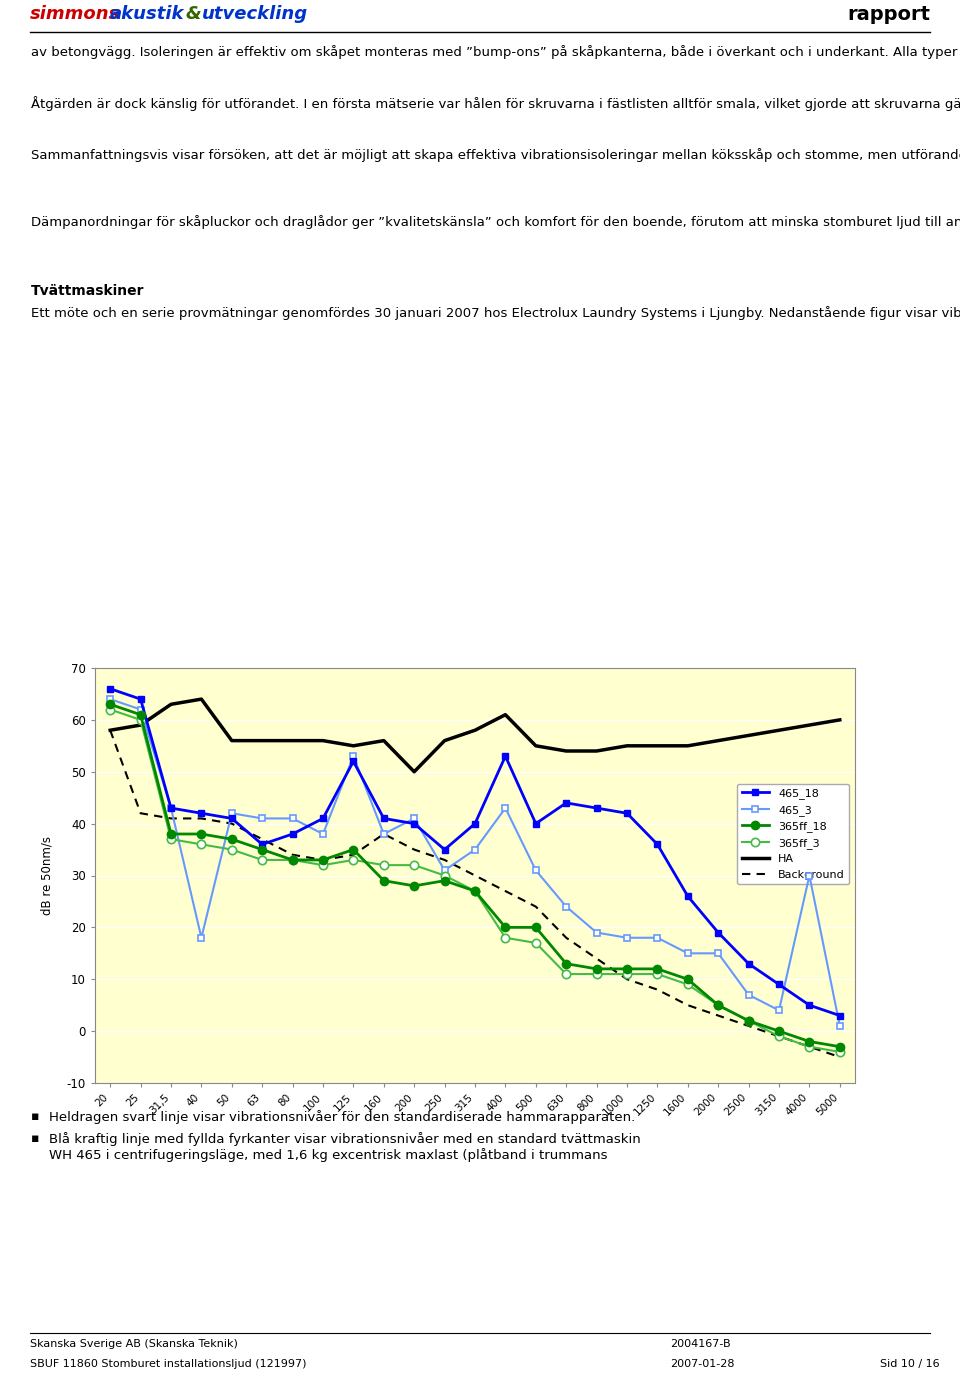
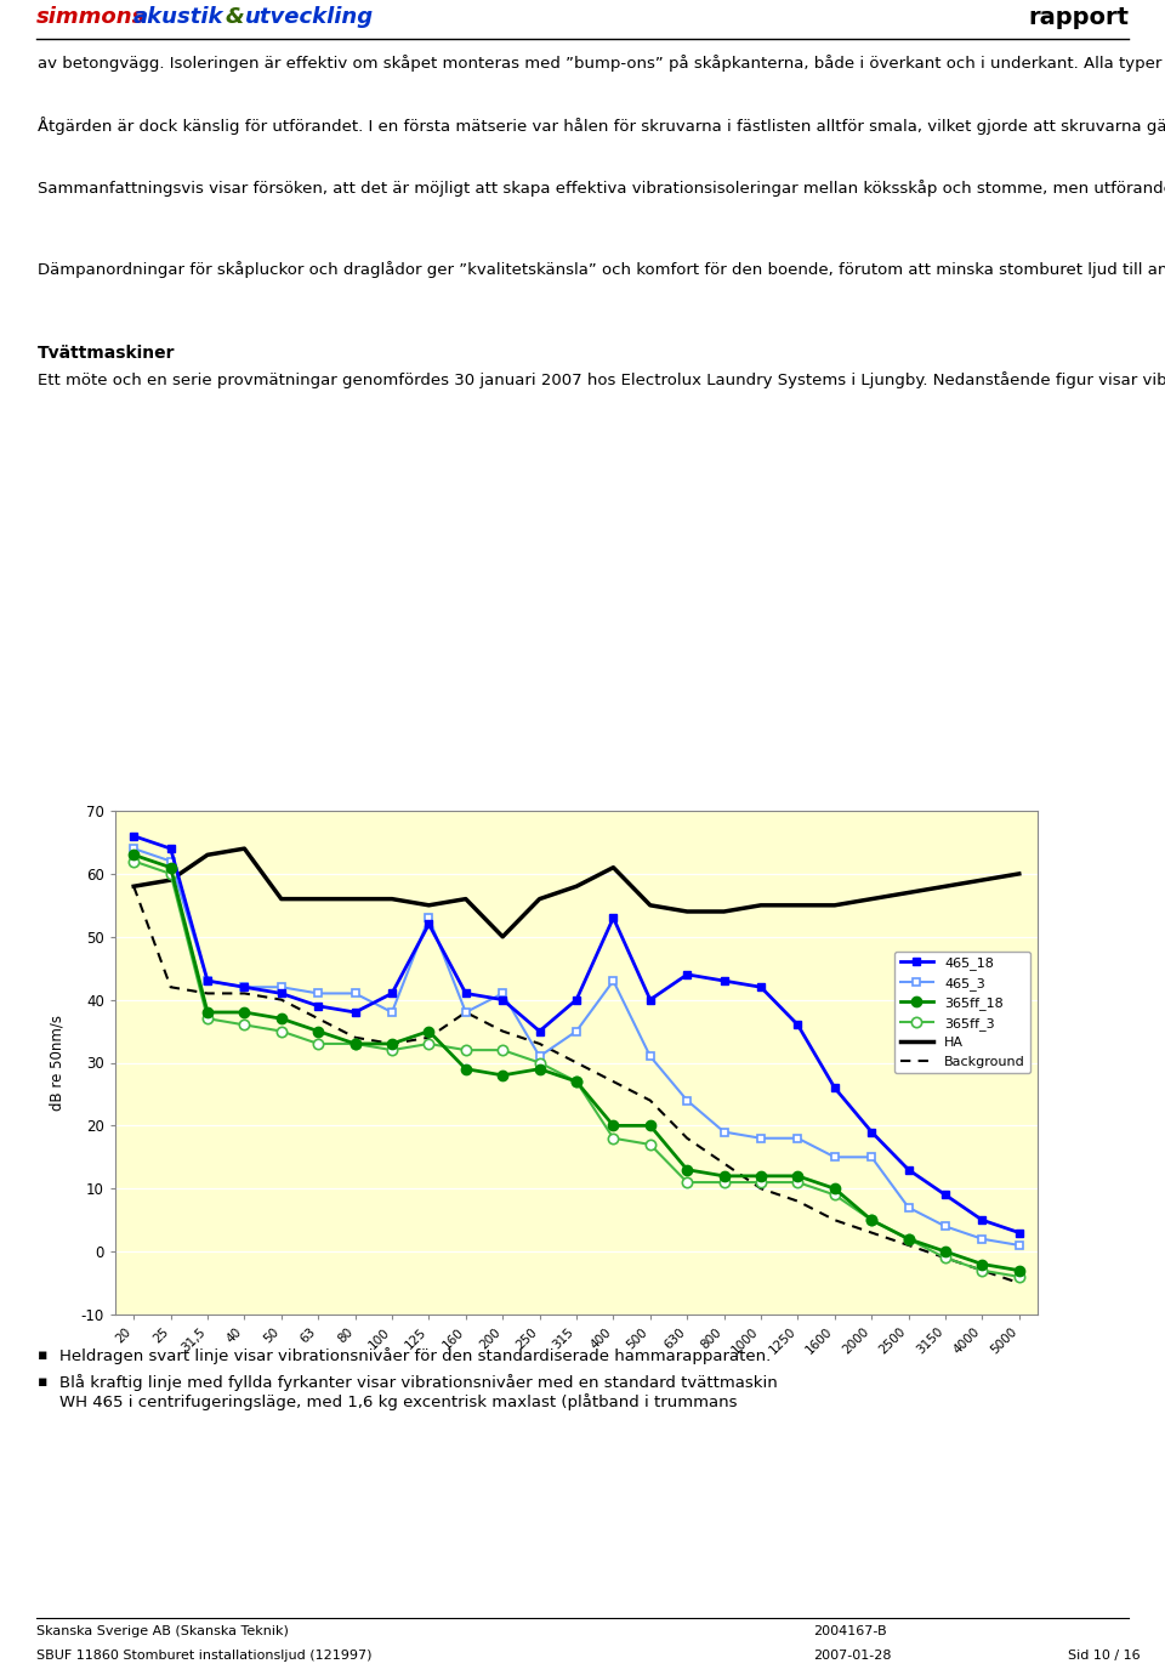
465_3/40: 18 -> 42
465_18/63: 36 -> 39
465_3/4000: 30 -> 2
